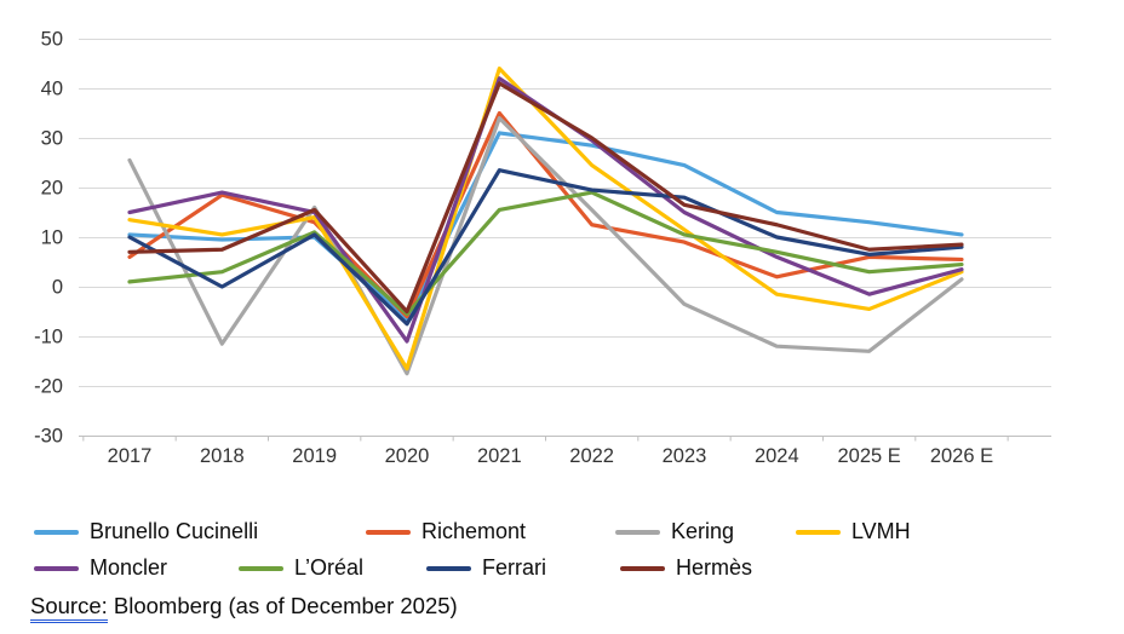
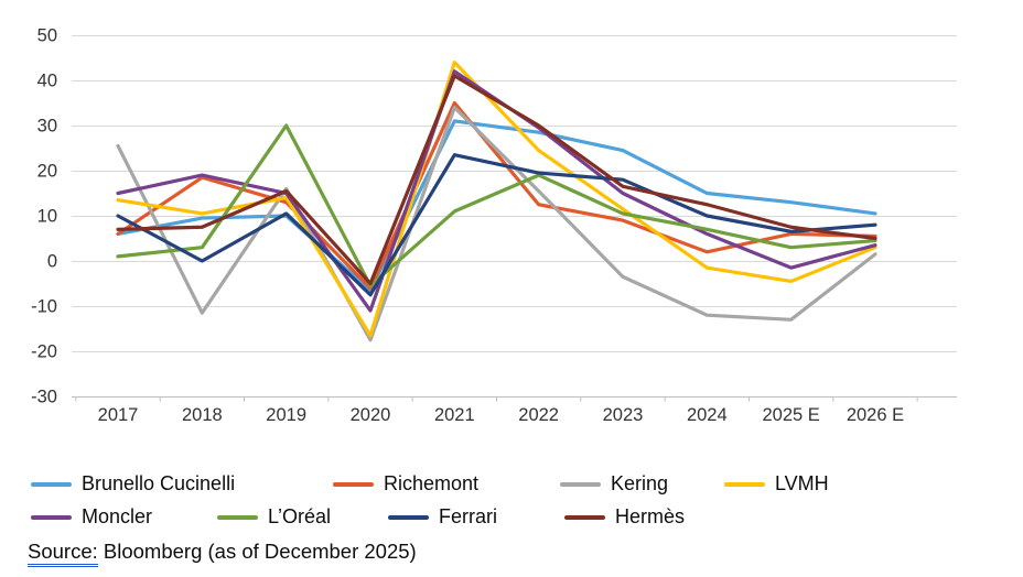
Brunello Cucinelli/2017: 10 -> 6
L’Oréal/2019: 11 -> 30
L’Oréal/2021: 16 -> 11
Hermès/2026 E: 8 -> 5
